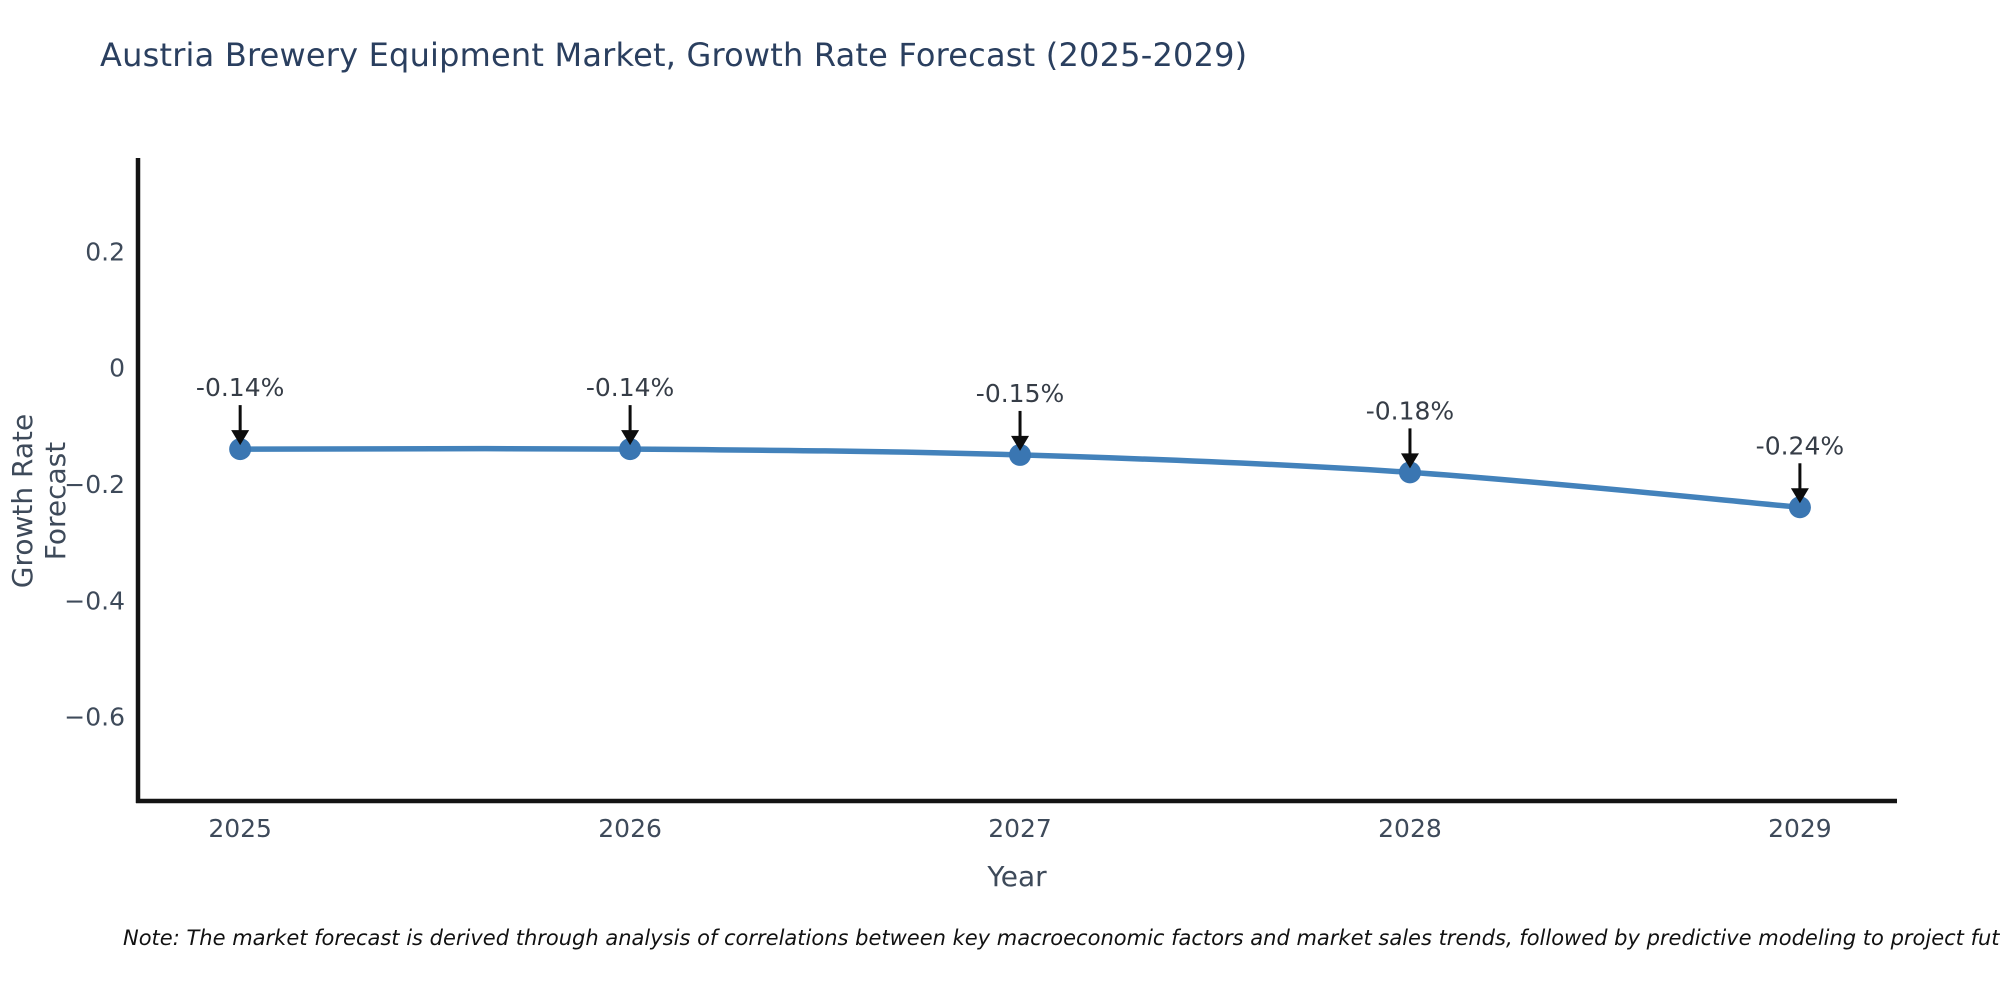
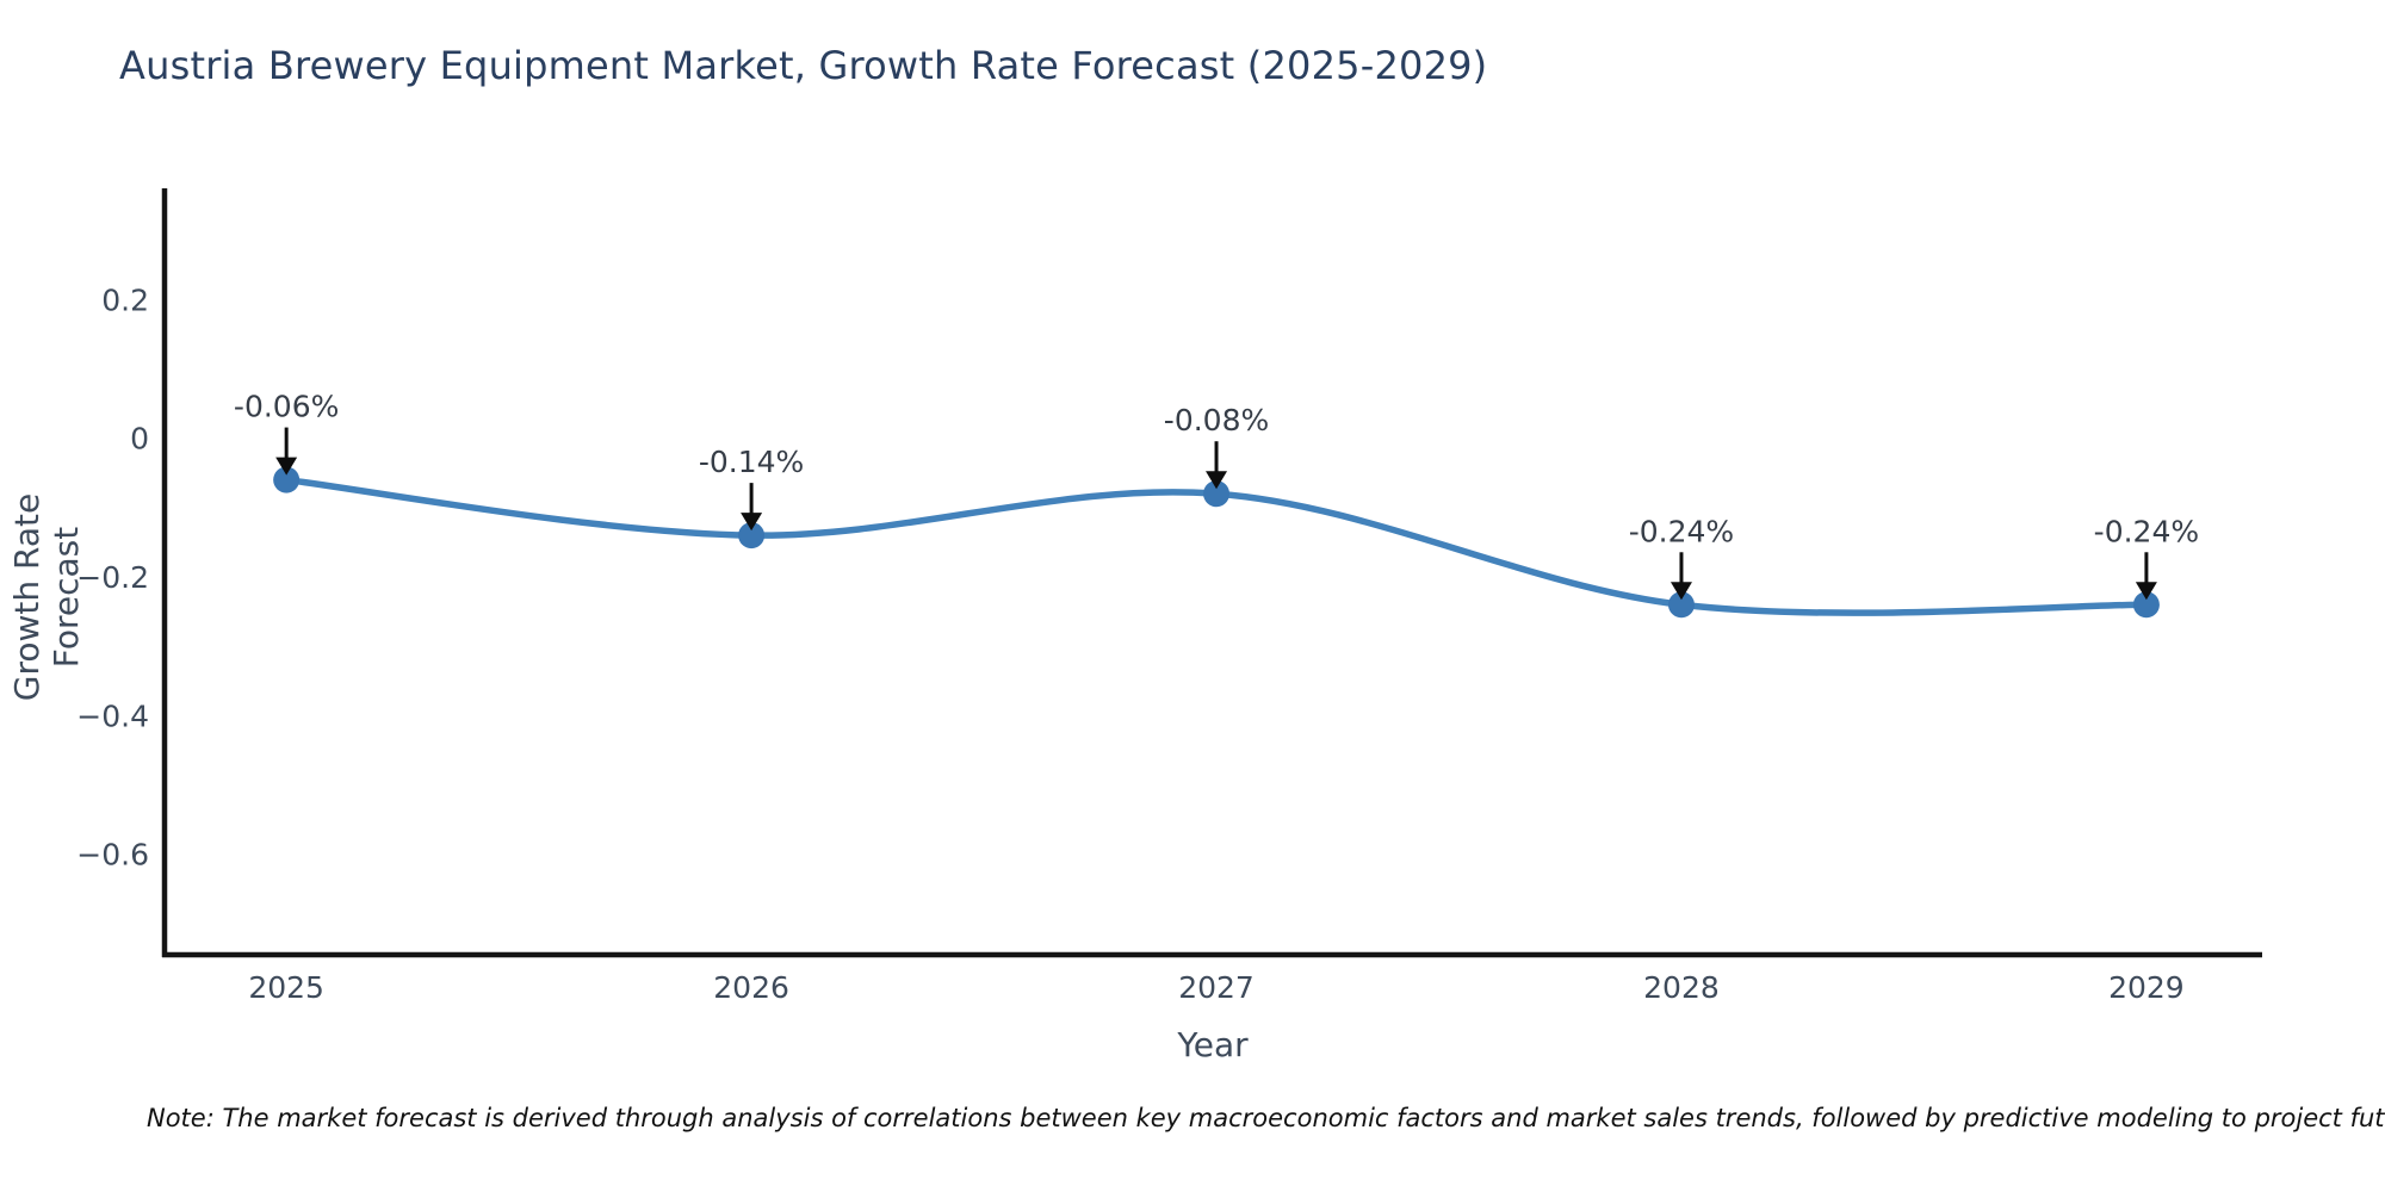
2025: -0.14% -> -0.06%
2027: -0.15% -> -0.08%
2028: -0.18% -> -0.24%
